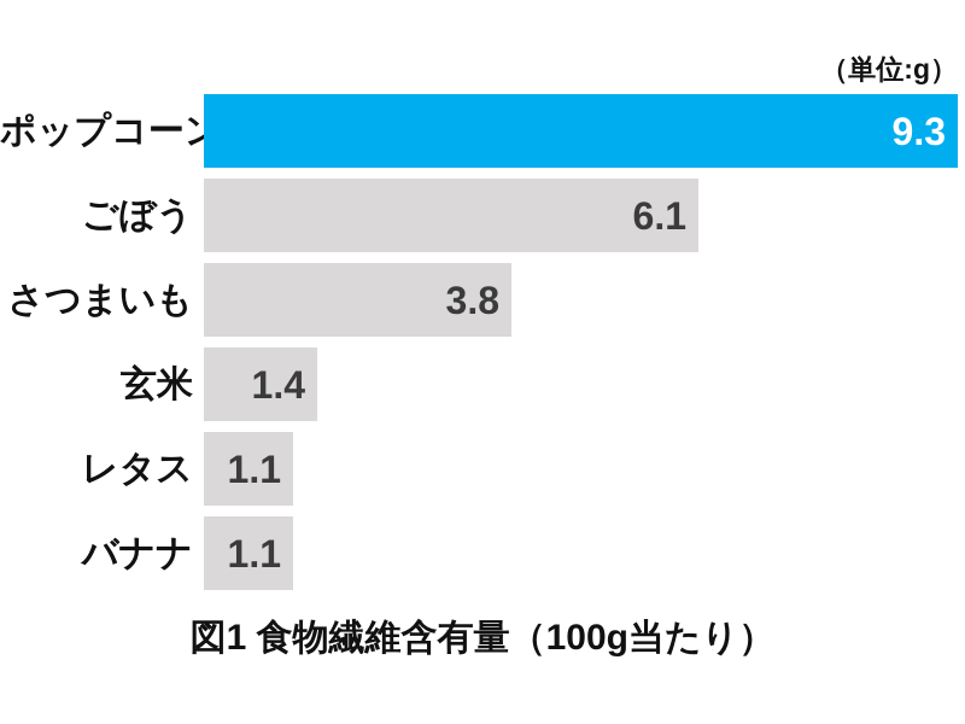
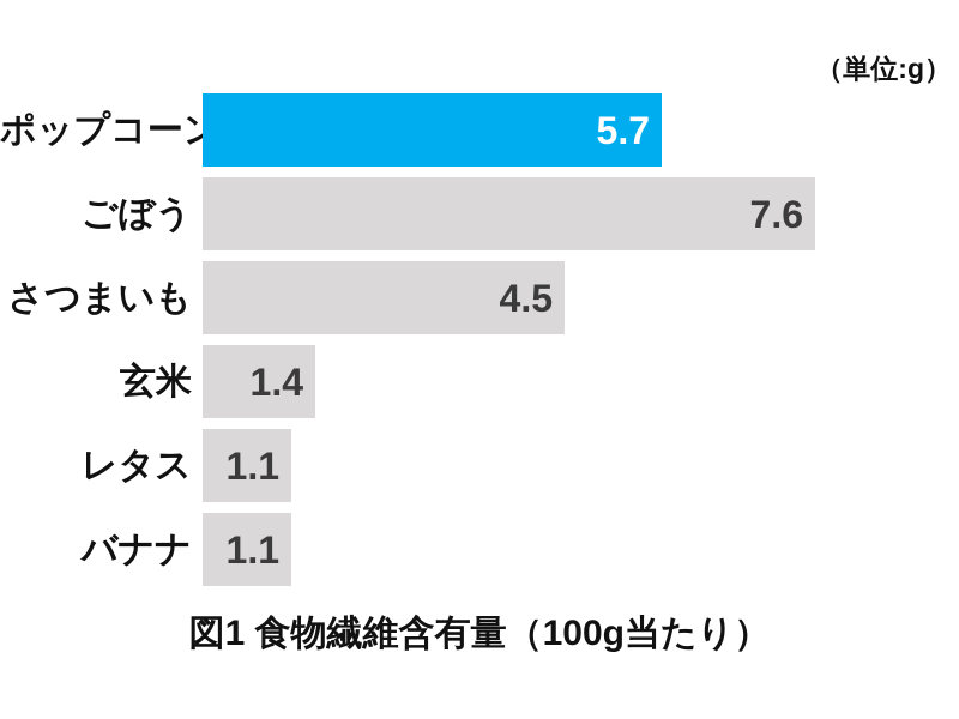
ポップコーン: 9.3 -> 5.7
ごぼう: 6.1 -> 7.6
さつまいも: 3.8 -> 4.5
